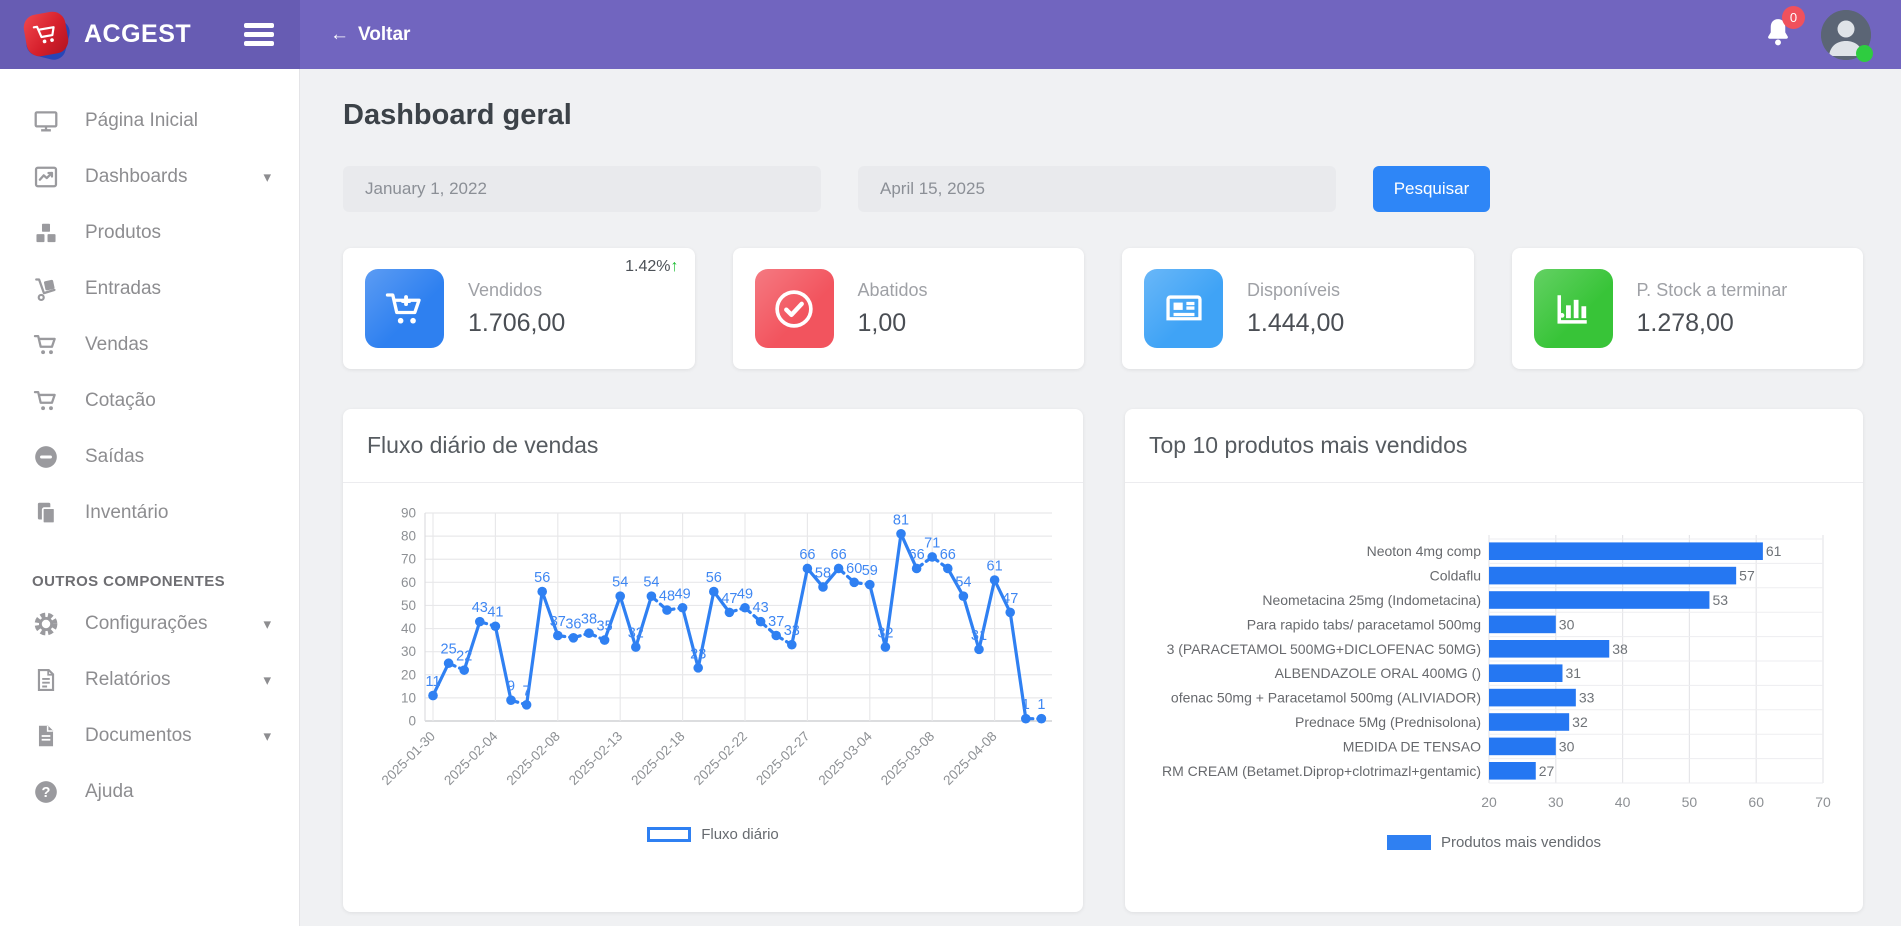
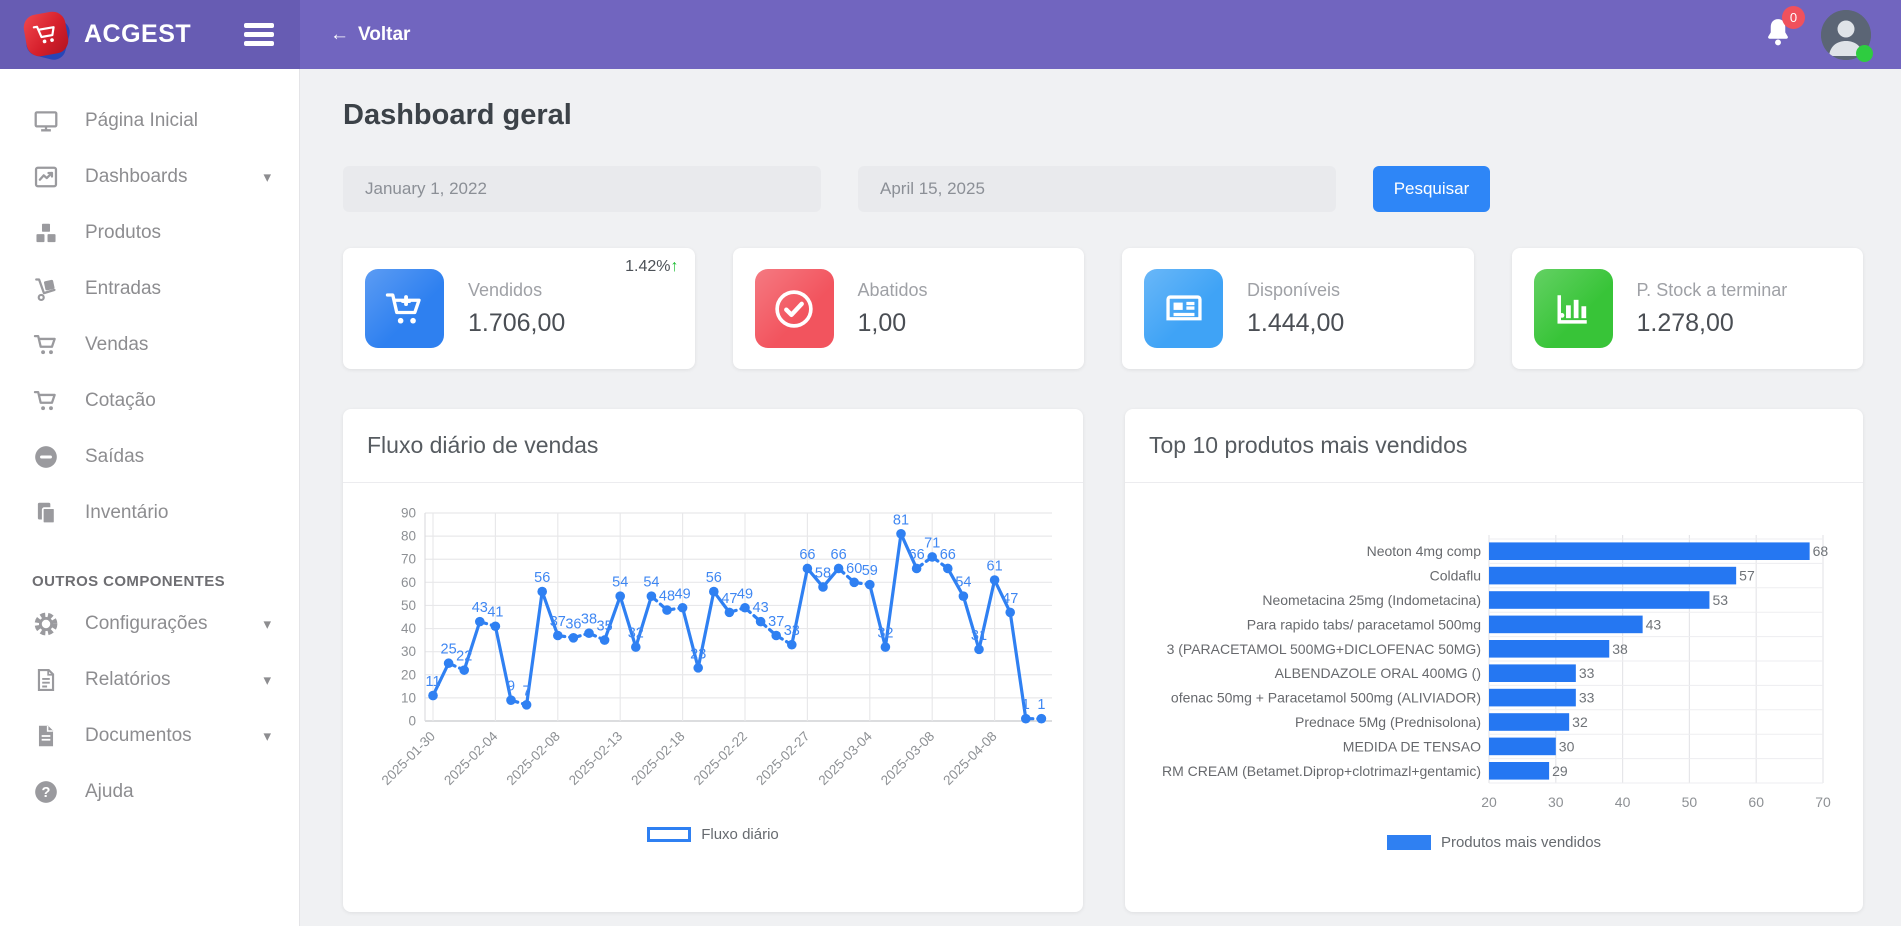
Top 10 produtos mais vendidos/Neoton 4mg comp: 61 -> 68
Top 10 produtos mais vendidos/Para rapido tabs/ paracetamol 500mg: 30 -> 43
Top 10 produtos mais vendidos/ALBENDAZOLE ORAL 400MG (): 31 -> 33
Top 10 produtos mais vendidos/RM CREAM (Betamet.Diprop+clotrimazl+gentamic): 27 -> 29
